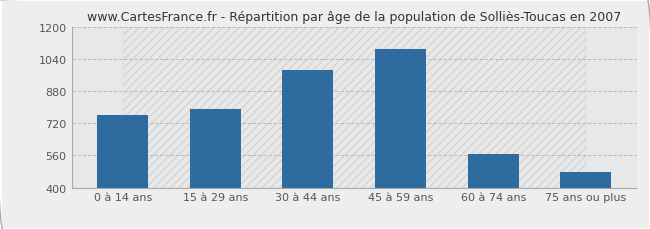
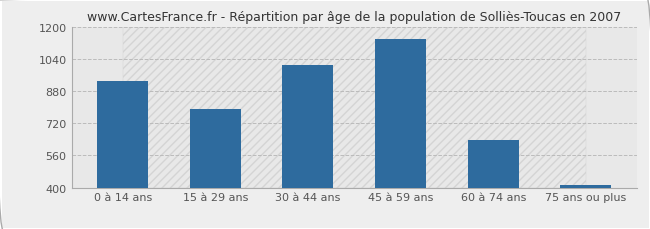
0 à 14 ans: 760 -> 930
30 à 44 ans: 985 -> 1010
45 à 59 ans: 1090 -> 1140
60 à 74 ans: 565 -> 635
75 ans ou plus: 480 -> 415
